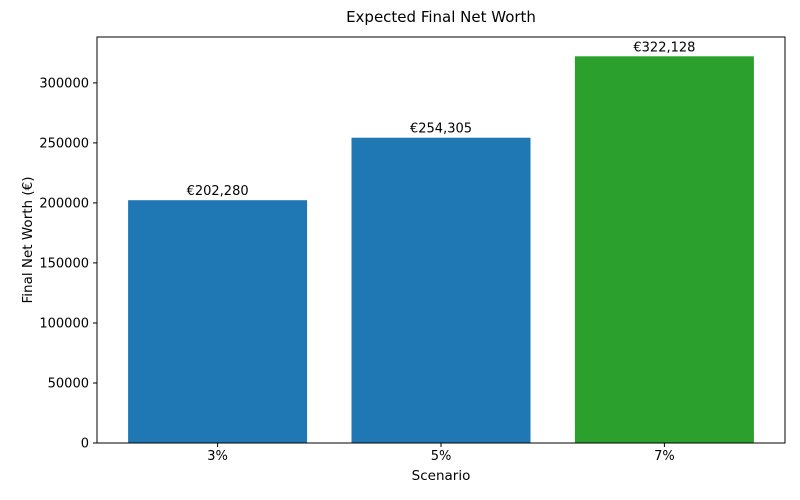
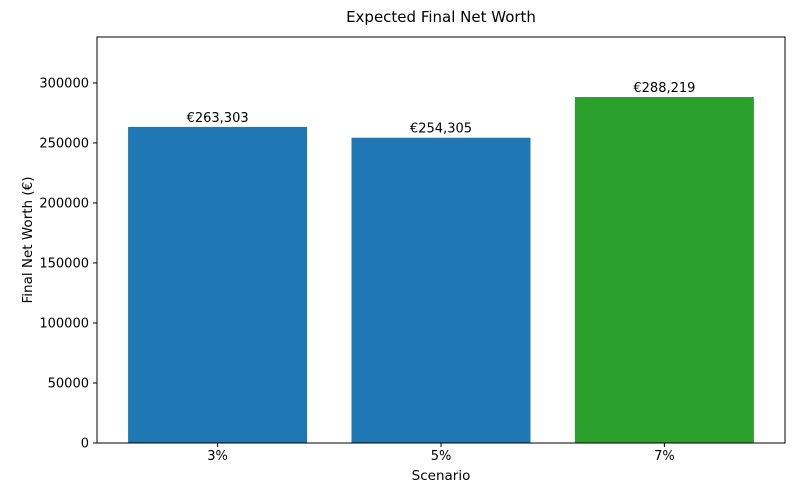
3%: €202,280 -> €263,303
7%: €322,128 -> €288,219
